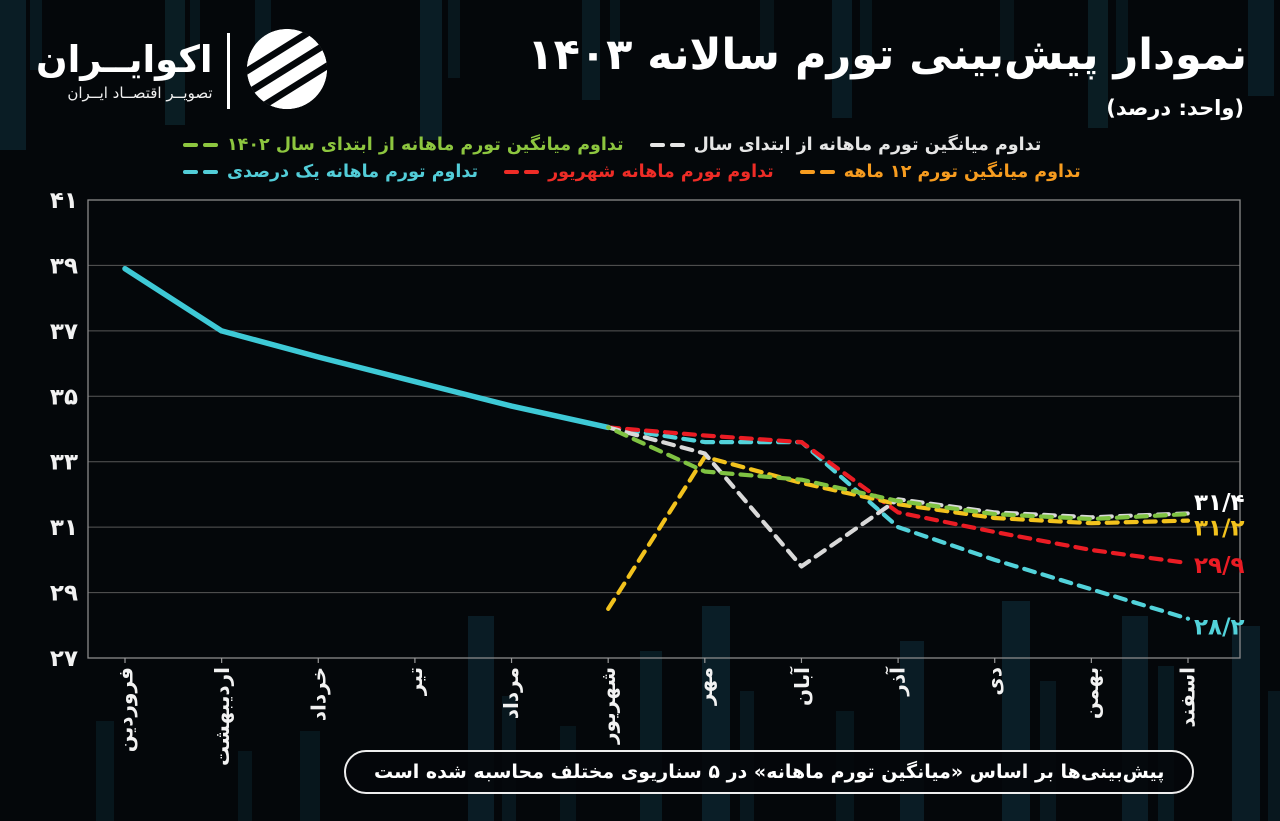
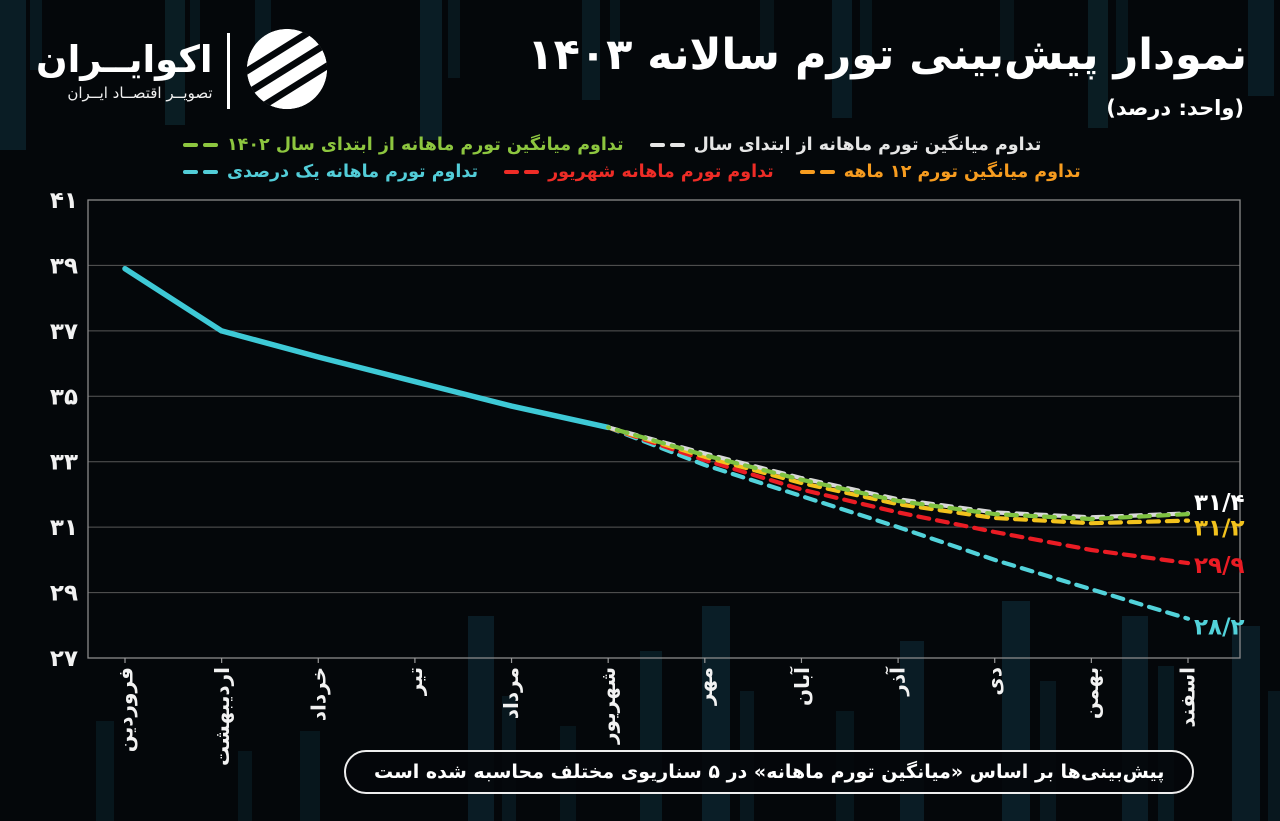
تداوم میانگین تورم ۱۲ ماهه/شهریور: 28.5 -> 34.0
تداوم تورم ماهانه یک درصدی/مهر: 33.6 -> 32.9
تداوم تورم ماهانه شهریور/مهر: 33.8 -> 33.0
تداوم میانگین تورم ماهانه از ابتدای سال ۱۴۰۲/مهر: 32.7 -> 33.2
تداوم تورم ماهانه یک درصدی/آبان: 33.6 -> 31.9
تداوم تورم ماهانه شهریور/آبان: 33.6 -> 32.1
تداوم میانگین تورم ماهانه از ابتدای سال/آبان: 29.8 -> 32.5
